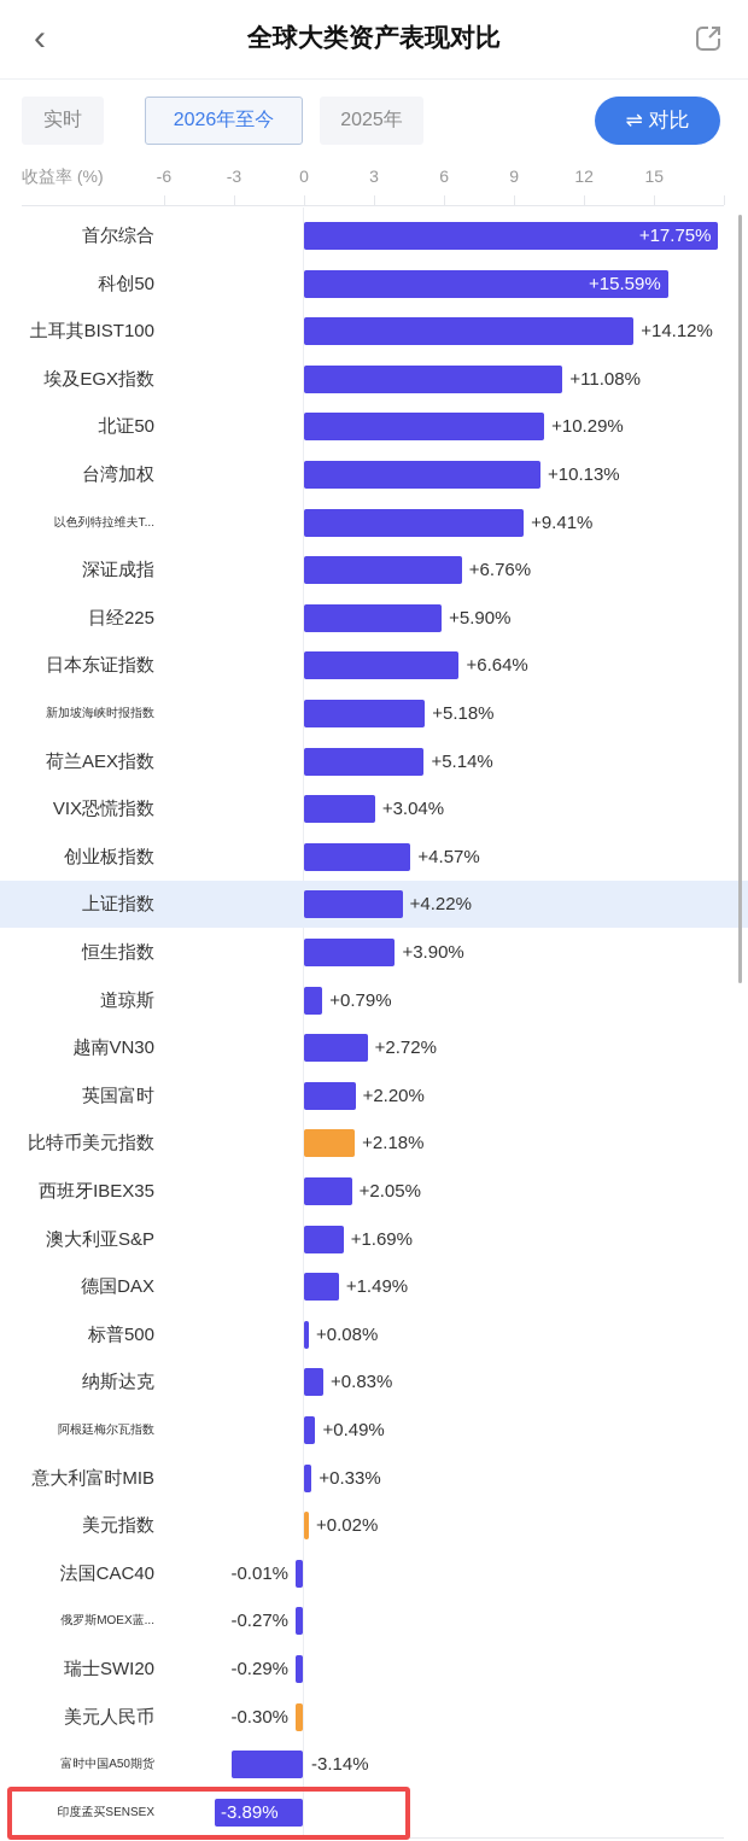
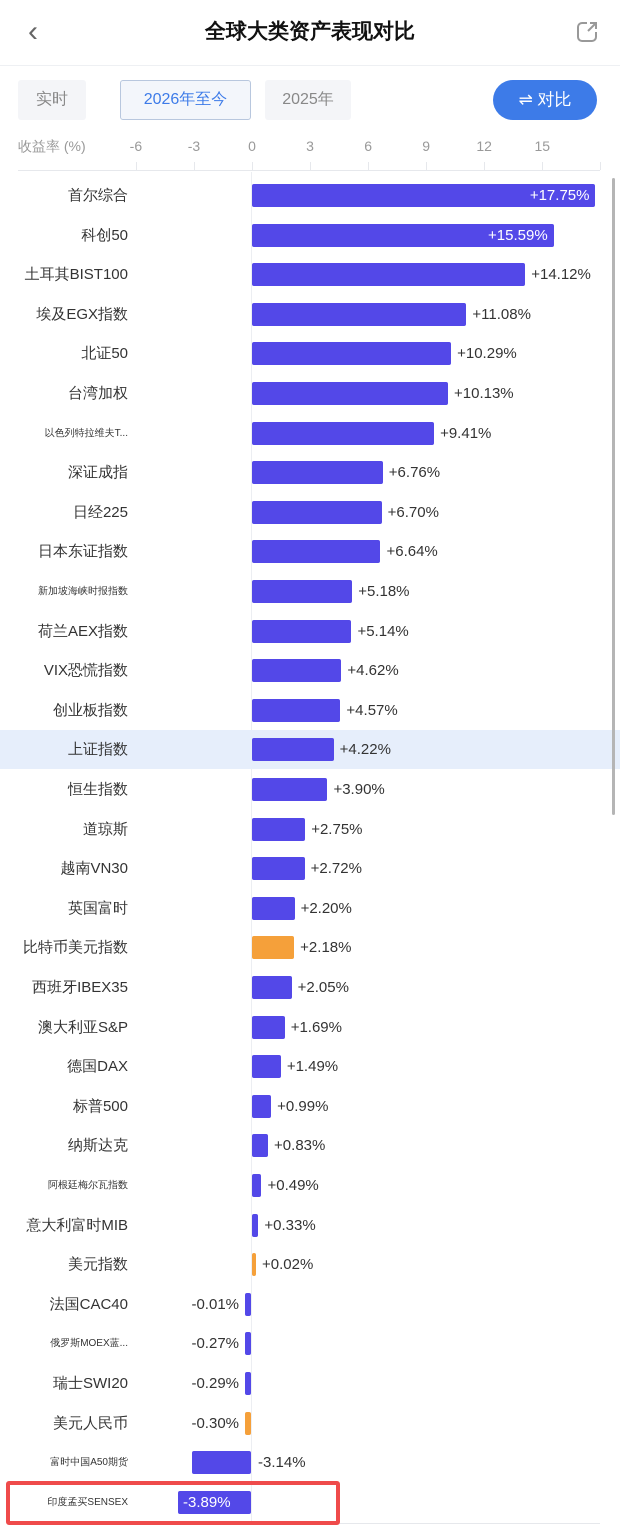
日经225: +5.90% -> +6.70%
VIX恐慌指数: +3.04% -> +4.62%
道琼斯: +0.79% -> +2.75%
标普500: +0.08% -> +0.99%
